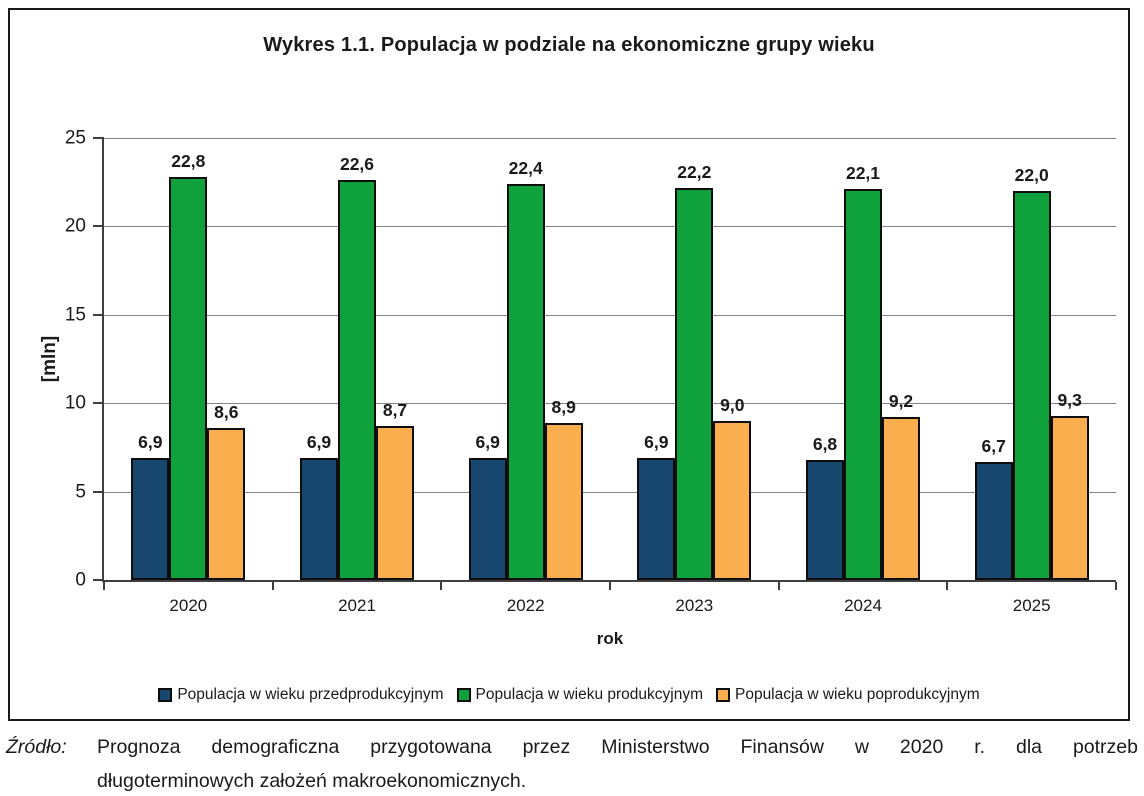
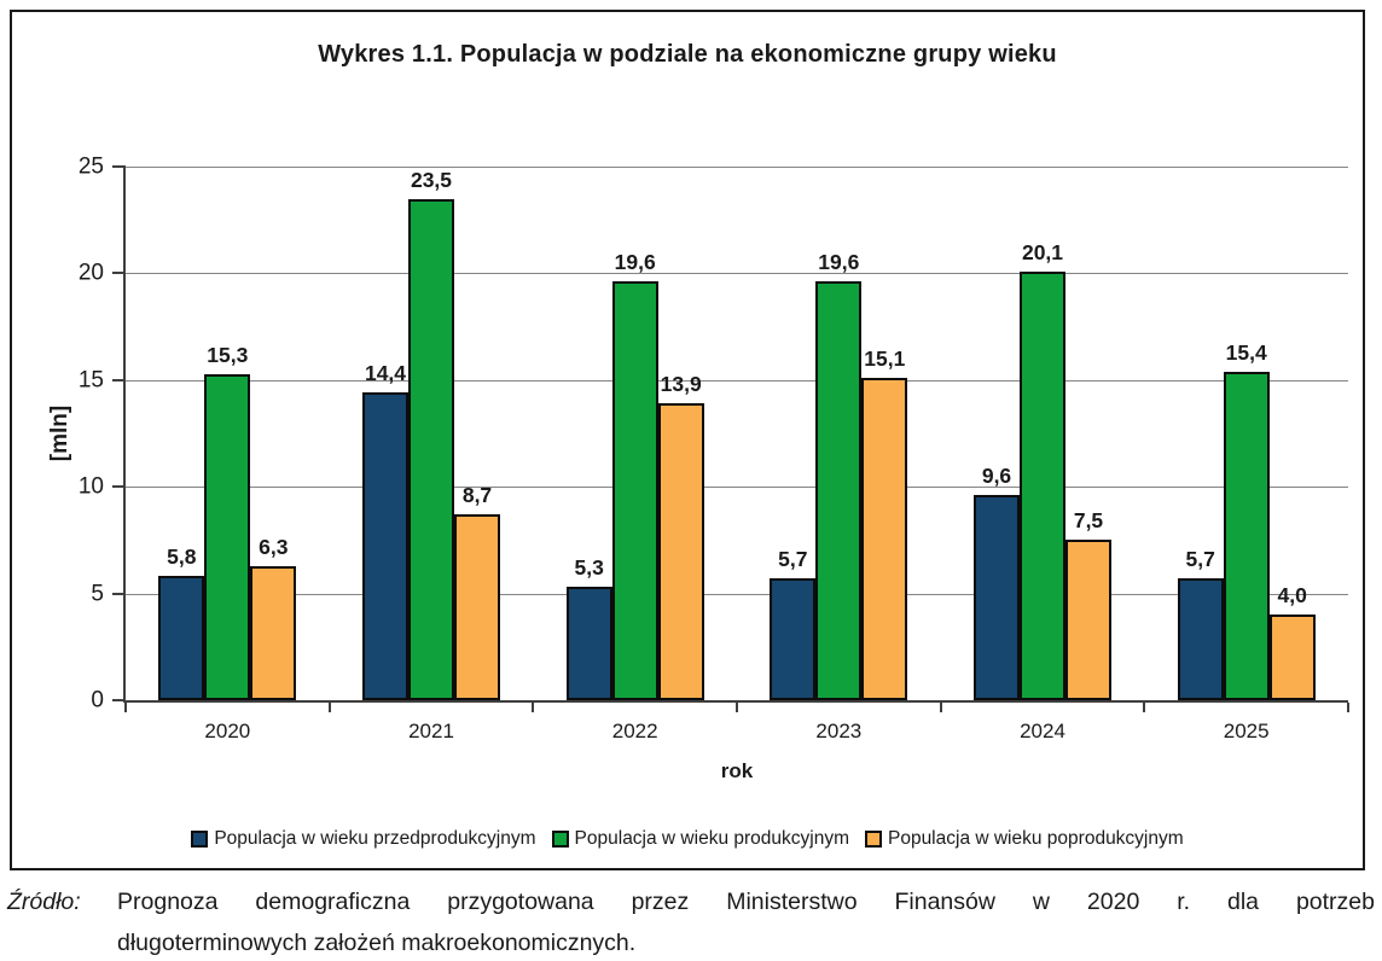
Populacja w wieku przedprodukcyjnym/2020: 6,9 -> 5,8
Populacja w wieku produkcyjnym/2020: 22,8 -> 15,3
Populacja w wieku poprodukcyjnym/2020: 8,6 -> 6,3
Populacja w wieku przedprodukcyjnym/2021: 6,9 -> 14,4
Populacja w wieku produkcyjnym/2021: 22,6 -> 23,5
Populacja w wieku przedprodukcyjnym/2022: 6,9 -> 5,3
Populacja w wieku produkcyjnym/2022: 22,4 -> 19,6
Populacja w wieku poprodukcyjnym/2022: 8,9 -> 13,9
Populacja w wieku przedprodukcyjnym/2023: 6,9 -> 5,7
Populacja w wieku produkcyjnym/2023: 22,2 -> 19,6
Populacja w wieku poprodukcyjnym/2023: 9,0 -> 15,1
Populacja w wieku przedprodukcyjnym/2024: 6,8 -> 9,6
Populacja w wieku produkcyjnym/2024: 22,1 -> 20,1
Populacja w wieku poprodukcyjnym/2024: 9,2 -> 7,5
Populacja w wieku przedprodukcyjnym/2025: 6,7 -> 5,7
Populacja w wieku produkcyjnym/2025: 22,0 -> 15,4
Populacja w wieku poprodukcyjnym/2025: 9,3 -> 4,0
